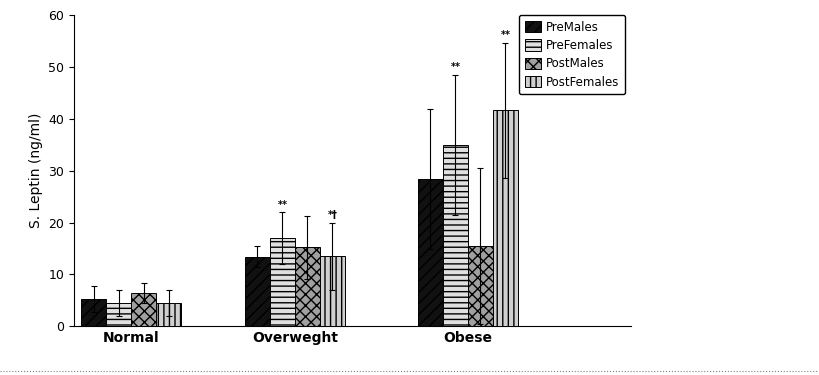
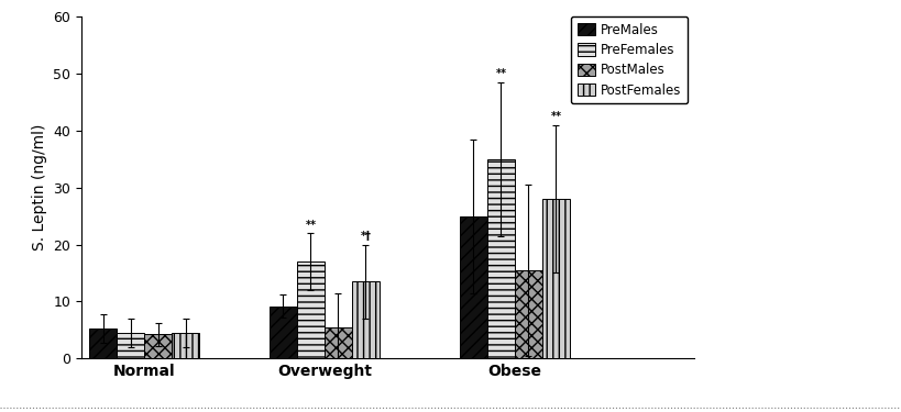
PostMales/Normal: 6.4 -> 4.2
PreMales/Overweght: 13.4 -> 9.2
PostMales/Overweght: 15.2 -> 5.5
PreMales/Obese: 28.4 -> 25.0
PostFemales/Obese: 41.6 -> 28.0
